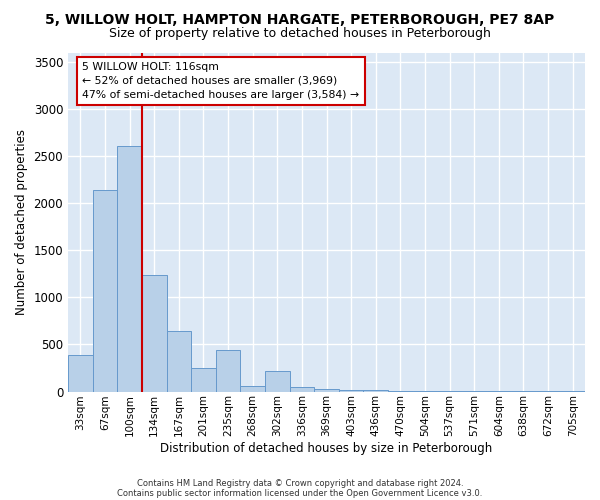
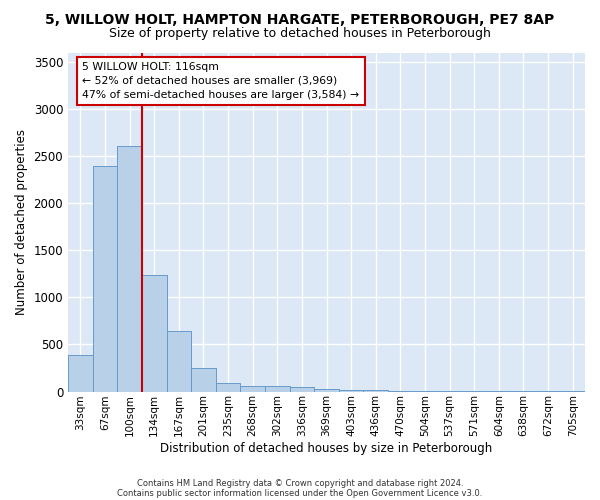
67sqm: 2140 -> 2400
235sqm: 440 -> 90
302sqm: 220 -> 60
